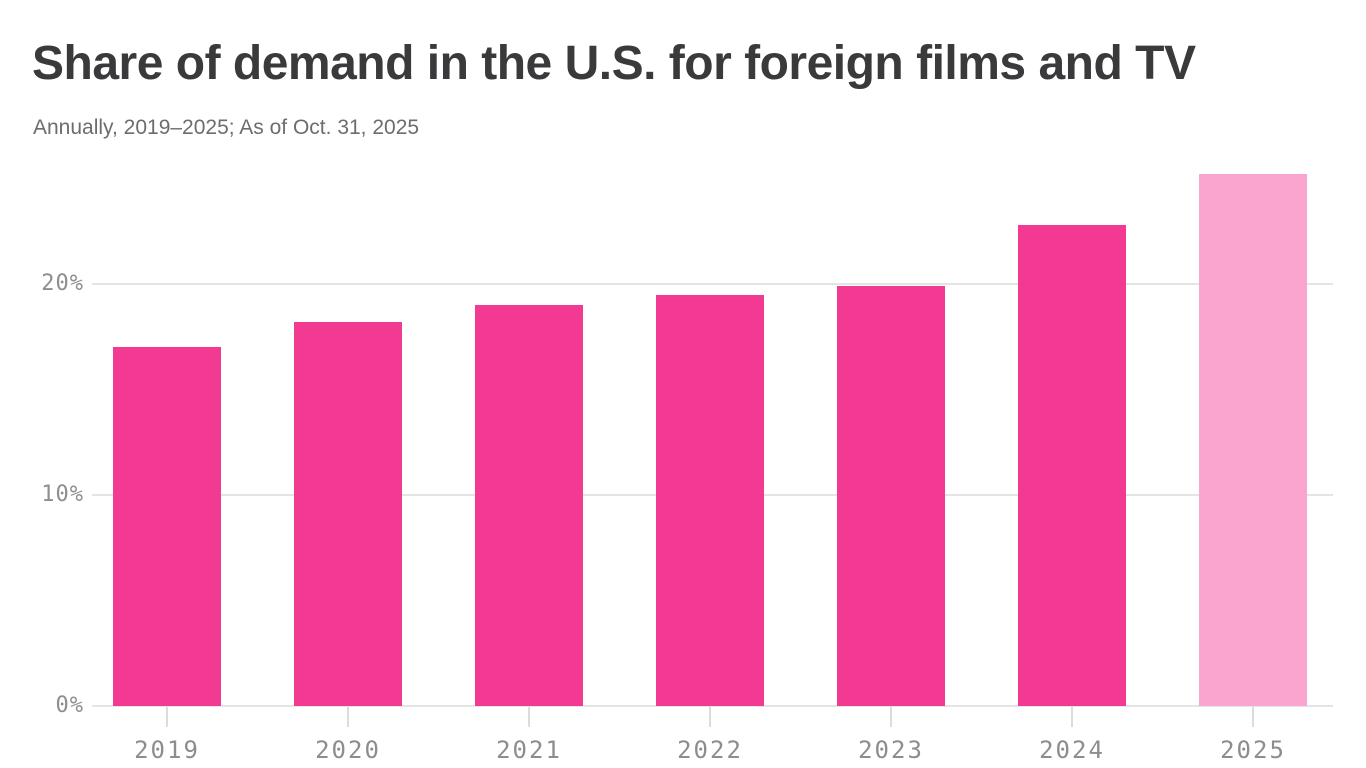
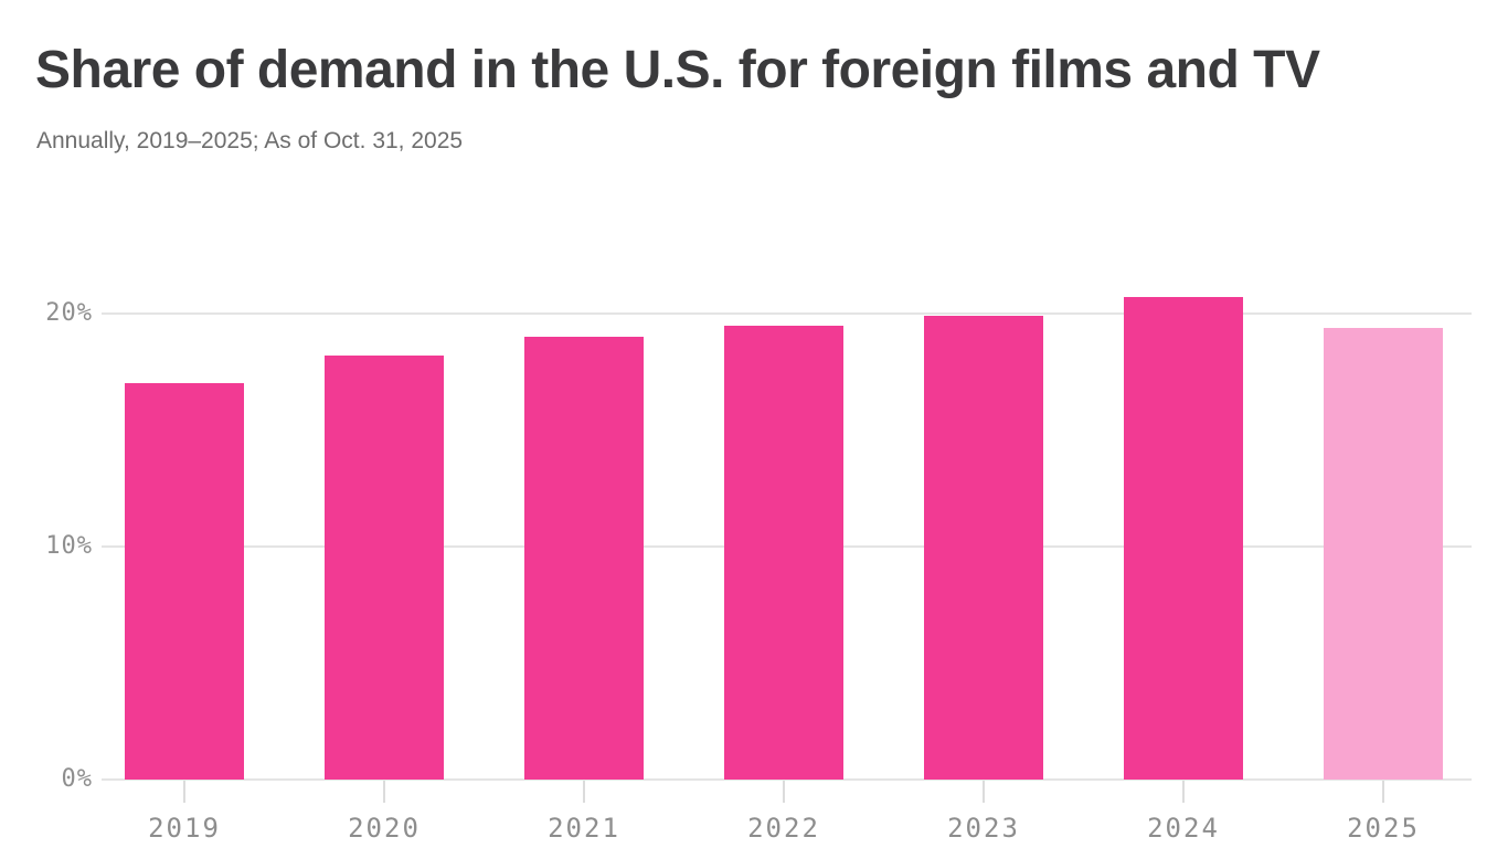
2024: 22.8% -> 20.7%
2025: 25.2% -> 19.4%
